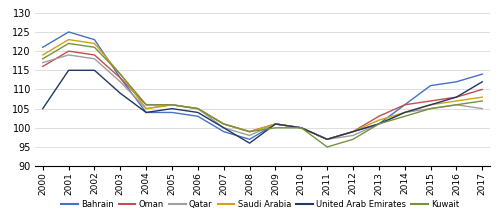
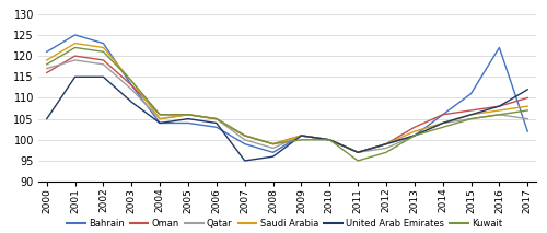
United Arab Emirates/2007: 100 -> 95
Bahrain/2016: 112 -> 122
Bahrain/2017: 114 -> 102
